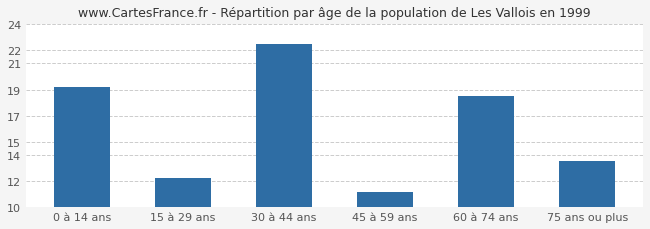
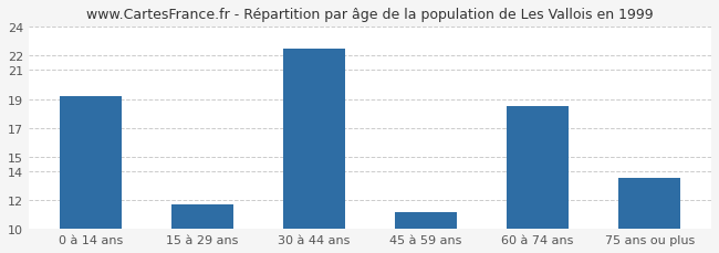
15 à 29 ans: 12.2 -> 11.7
